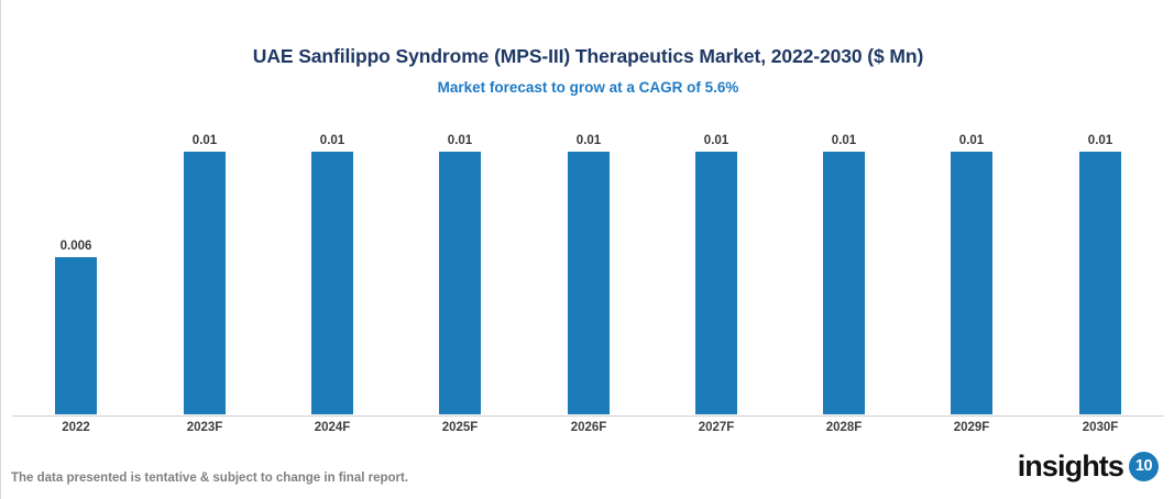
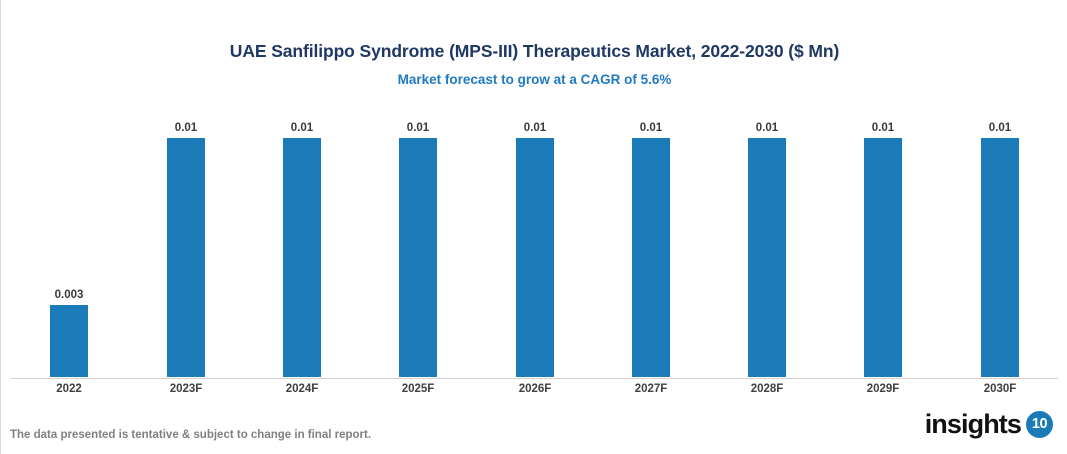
2022: 0.006 -> 0.003
